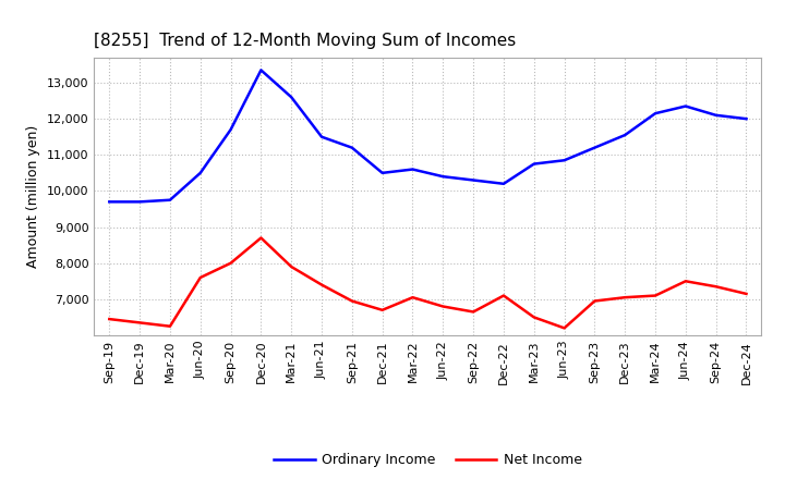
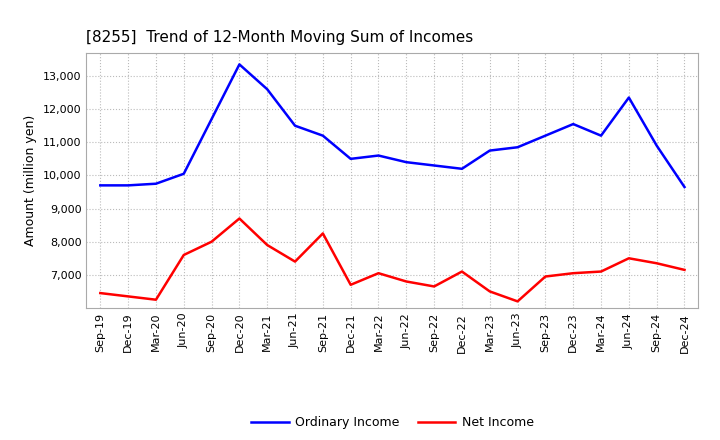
Ordinary Income/Jun-20: 10,500 -> 10,050
Net Income/Sep-21: 6,950 -> 8,250
Ordinary Income/Mar-24: 12,150 -> 11,200
Ordinary Income/Sep-24: 12,100 -> 10,900
Ordinary Income/Dec-24: 12,000 -> 9,650
